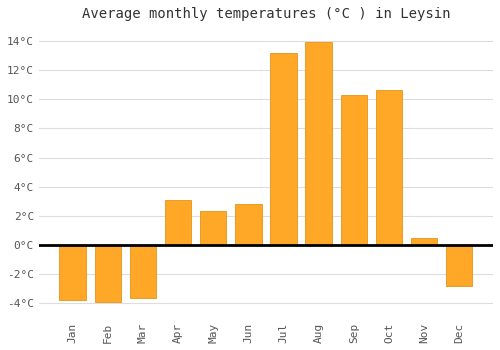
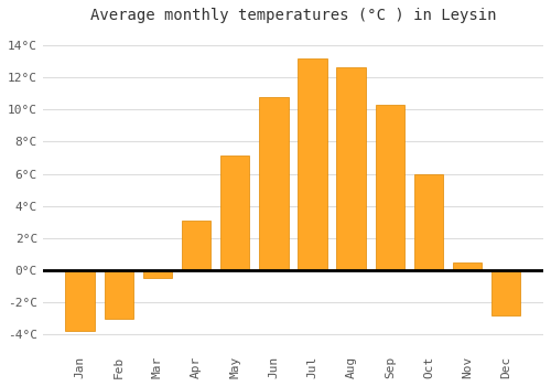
Feb: -3.9°C -> -3.0°C
Mar: -3.6°C -> -0.5°C
May: 2.3°C -> 7.1°C
Jun: 2.8°C -> 10.8°C
Aug: 13.9°C -> 12.6°C
Oct: 10.6°C -> 6.0°C
